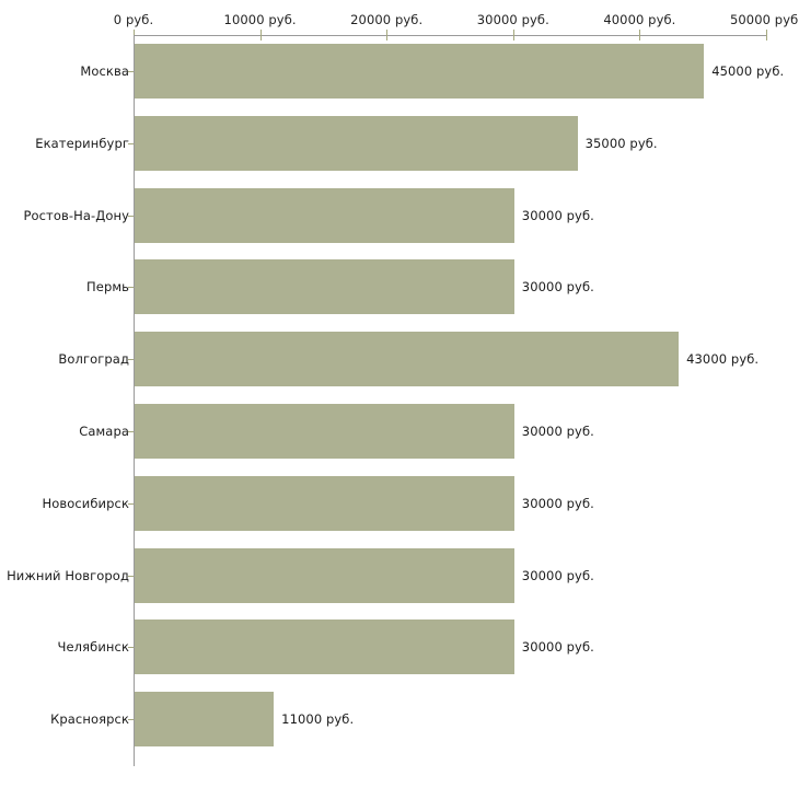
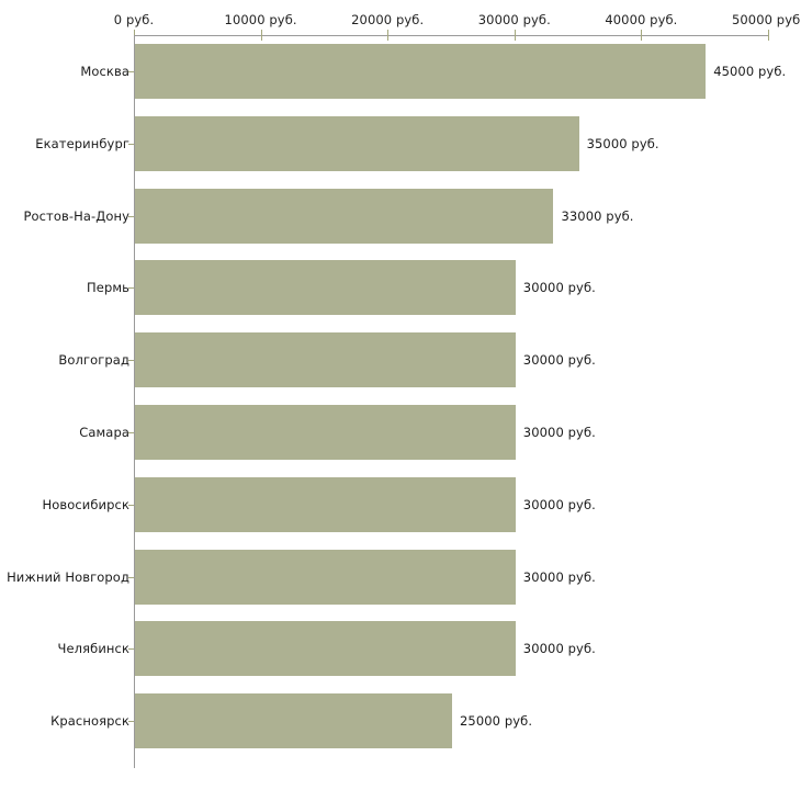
Ростов-На-Дону: 30000 -> 33000
Волгоград: 43000 -> 30000
Красноярск: 11000 -> 25000
